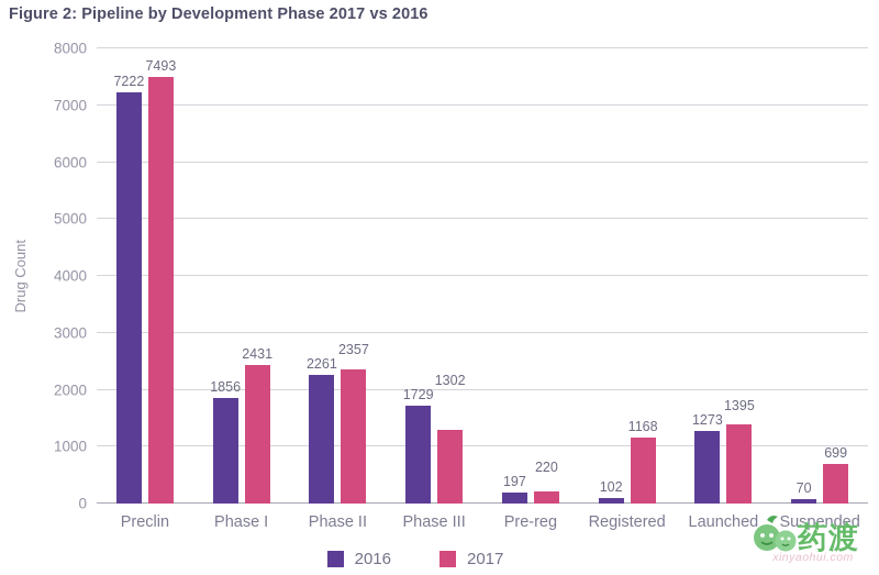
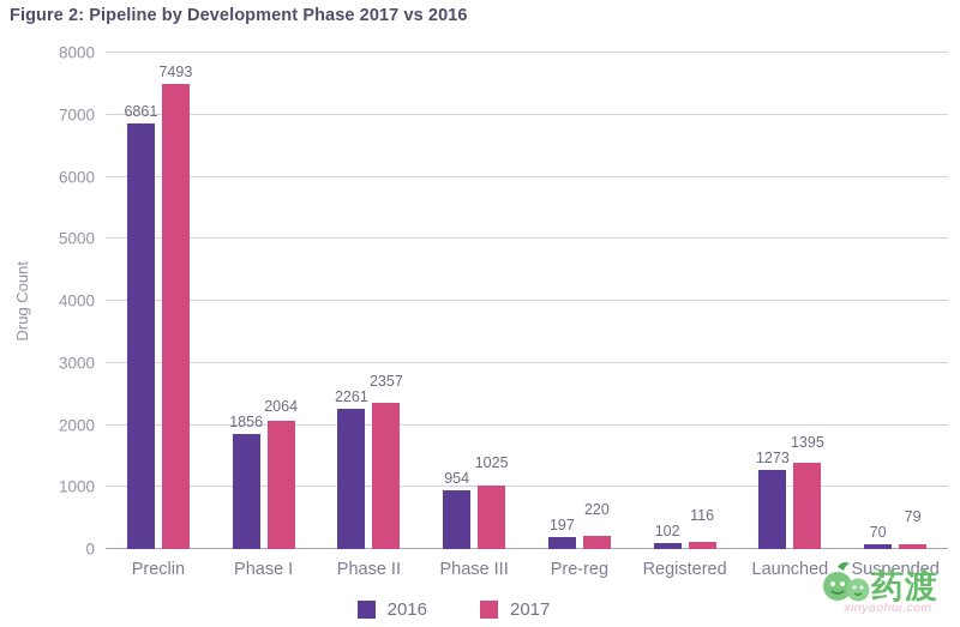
2016/Preclin: 7222 -> 6861
2017/Phase I: 2431 -> 2064
2016/Phase III: 1729 -> 954
2017/Phase III: 1302 -> 1025
2017/Registered: 1168 -> 116
2017/Suspended: 699 -> 79
